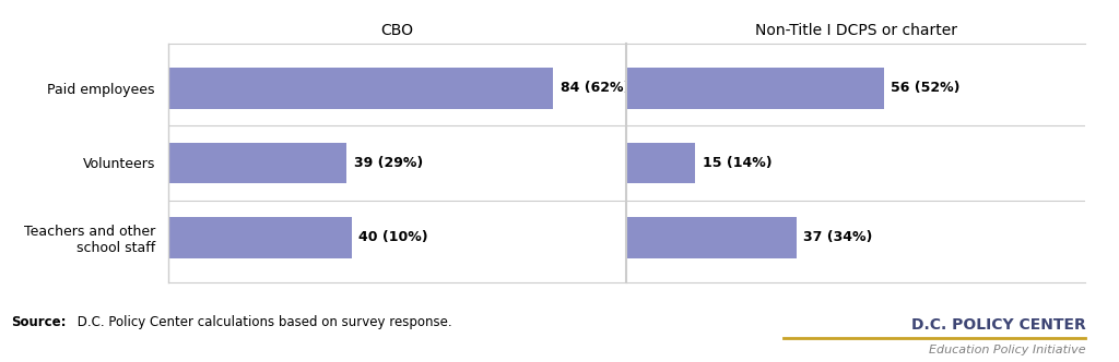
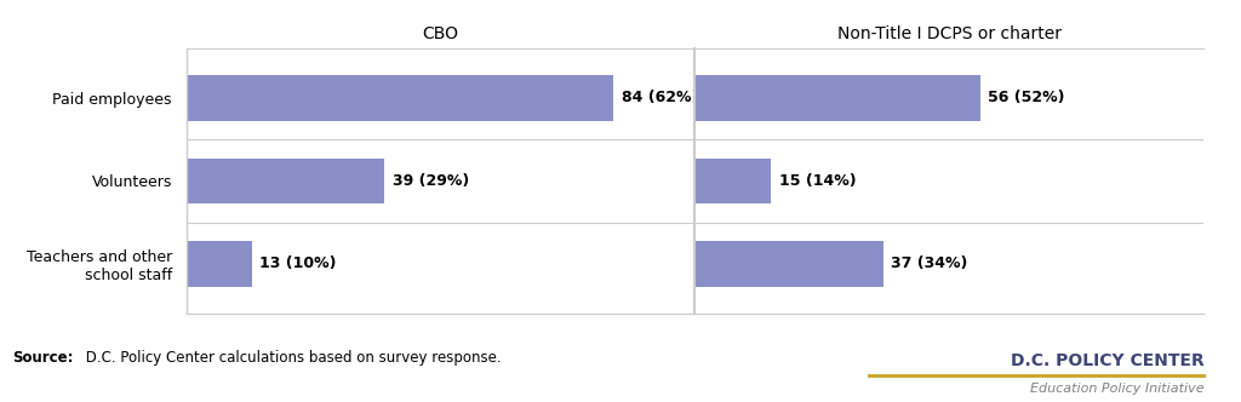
CBO/Teachers and other school staff: 40 -> 13
